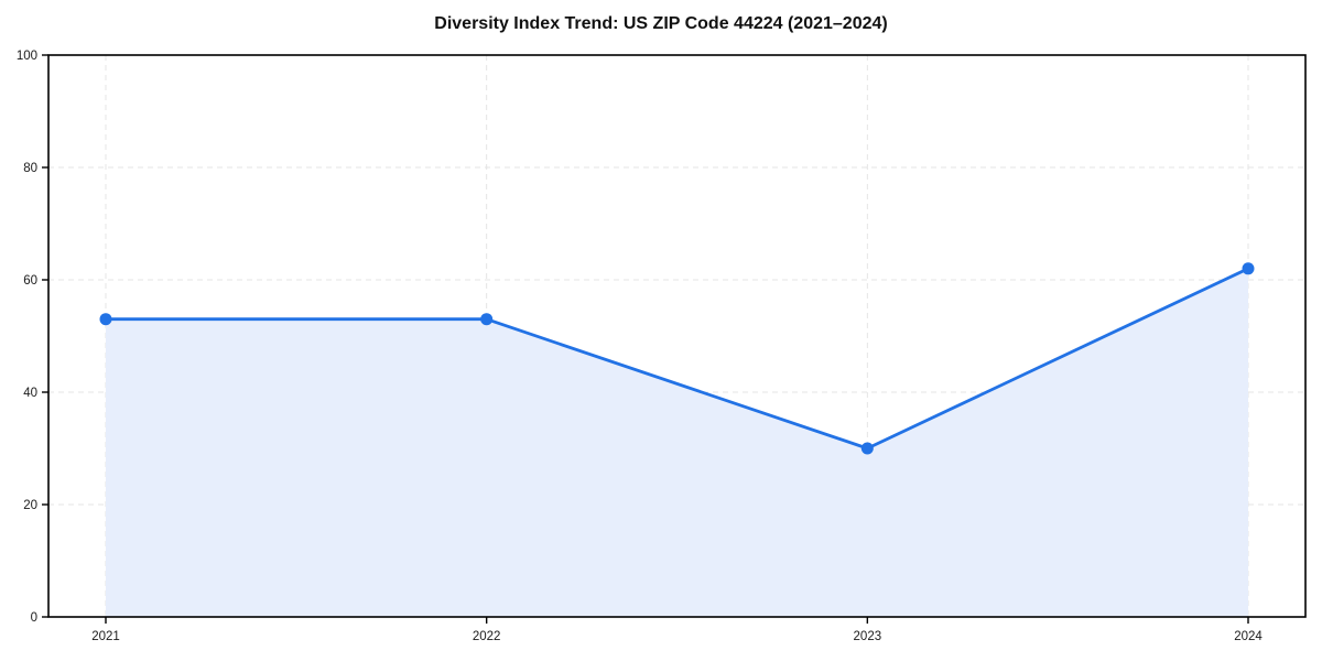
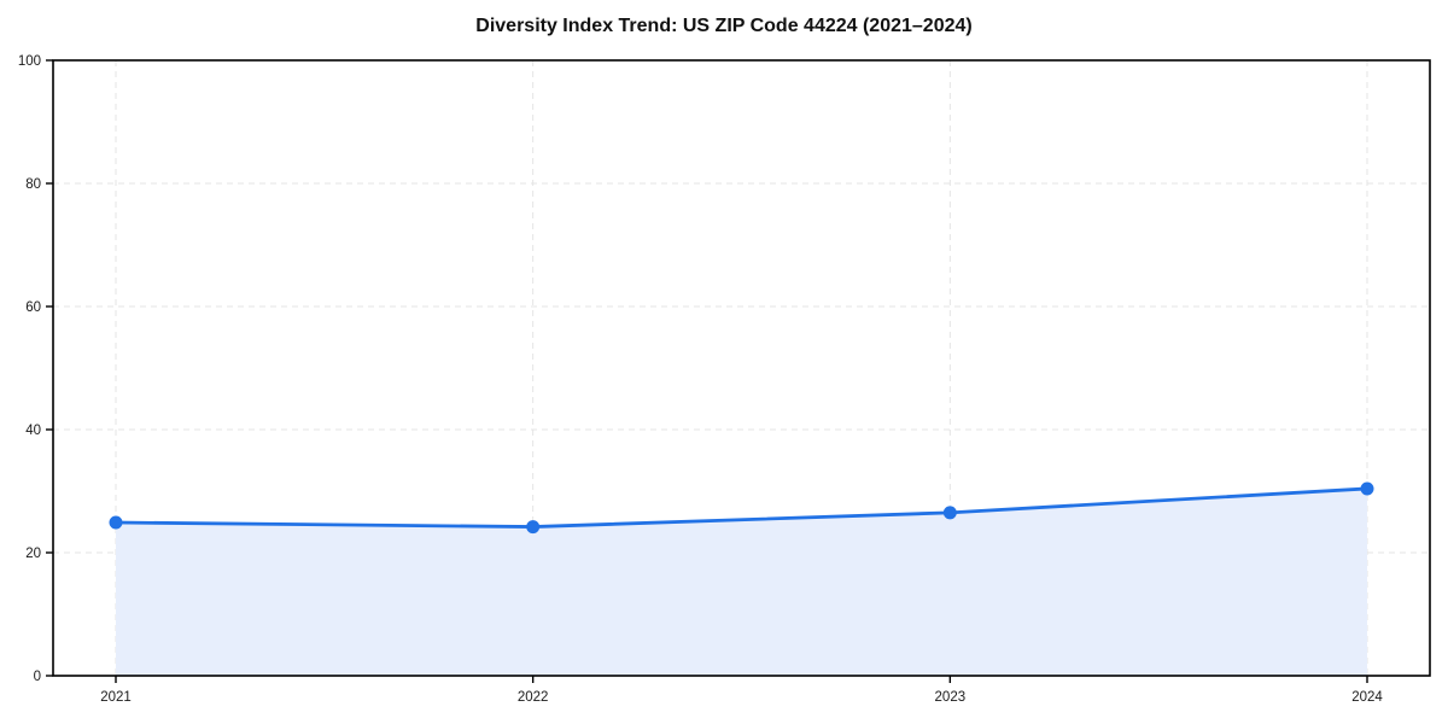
2021: 53 -> 25
2022: 53 -> 24
2023: 30 -> 26
2024: 62 -> 30
